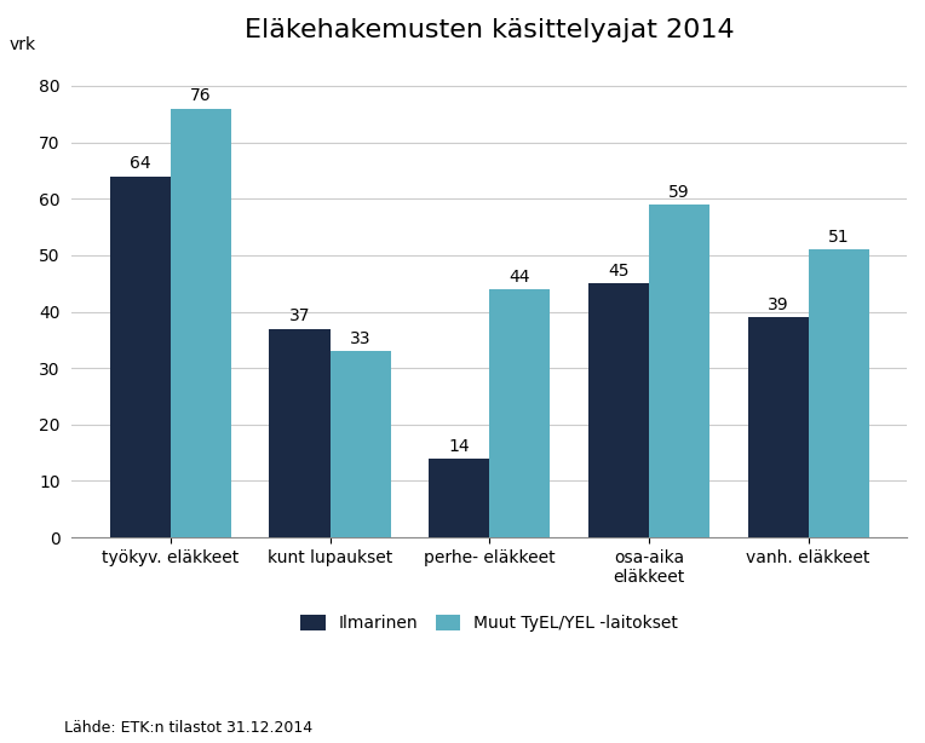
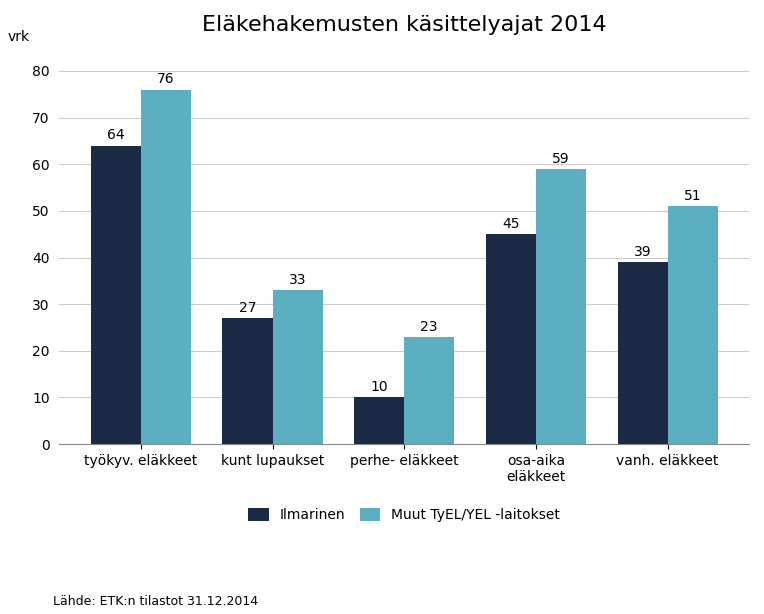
Ilmarinen/kunt lupaukset: 37 -> 27
Ilmarinen/perhe- eläkkeet: 14 -> 10
Muut TyEL/YEL -laitokset/perhe- eläkkeet: 44 -> 23
